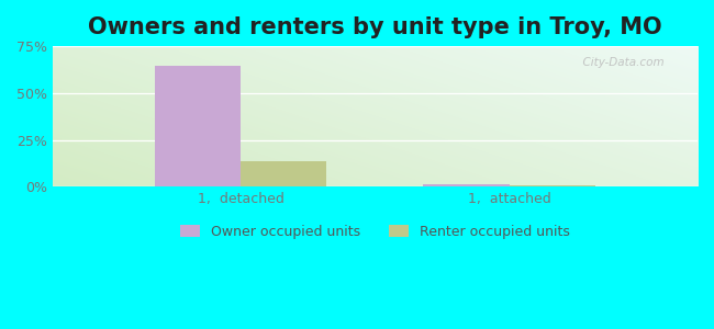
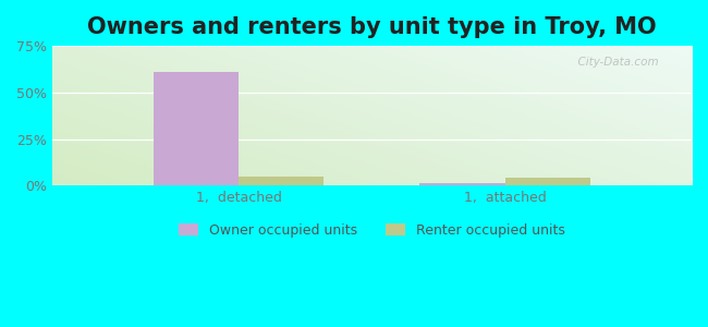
Owner occupied units/1, detached: 64% -> 61%
Renter occupied units/1, detached: 14% -> 5%
Renter occupied units/1, attached: 1% -> 4%
